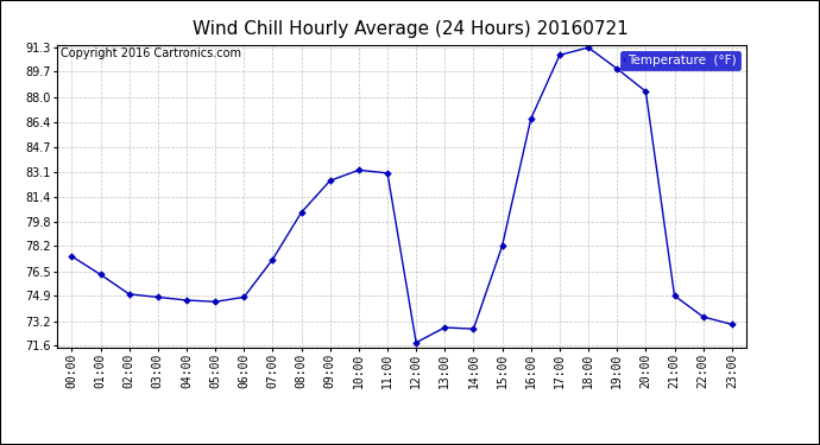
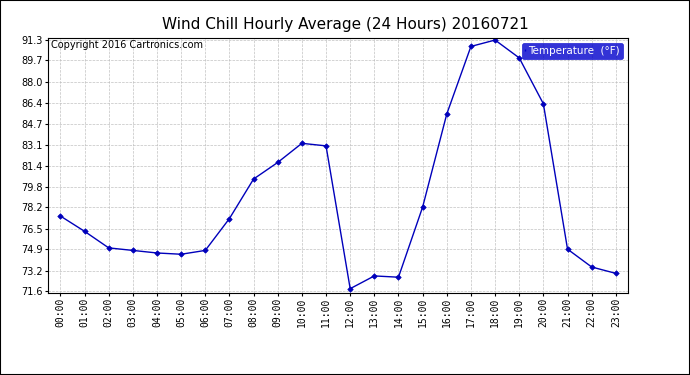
09:00: 82.5 -> 81.7
16:00: 86.6 -> 85.5
20:00: 88.4 -> 86.3
